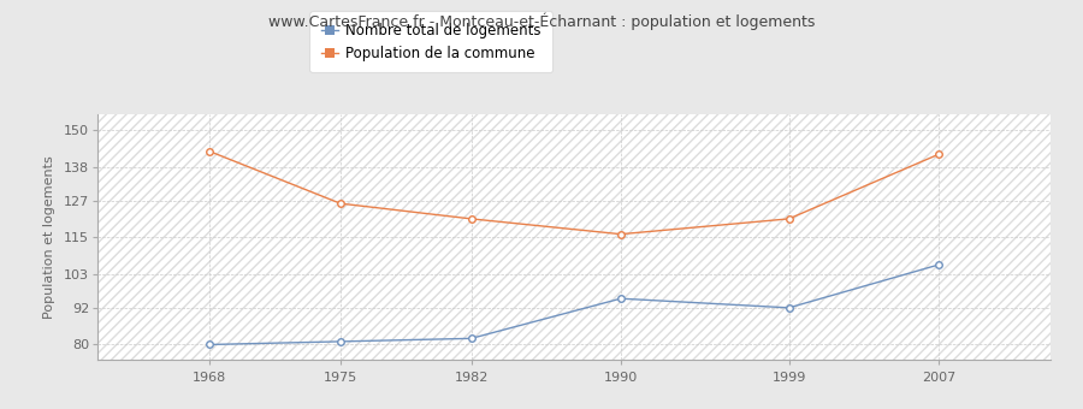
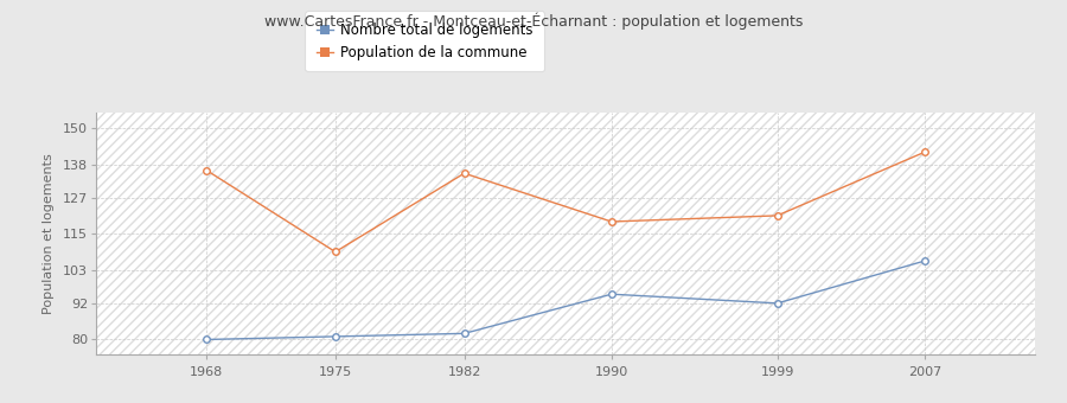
Population de la commune/1968: 143 -> 136
Population de la commune/1975: 126 -> 109
Population de la commune/1982: 121 -> 135
Population de la commune/1990: 116 -> 119
